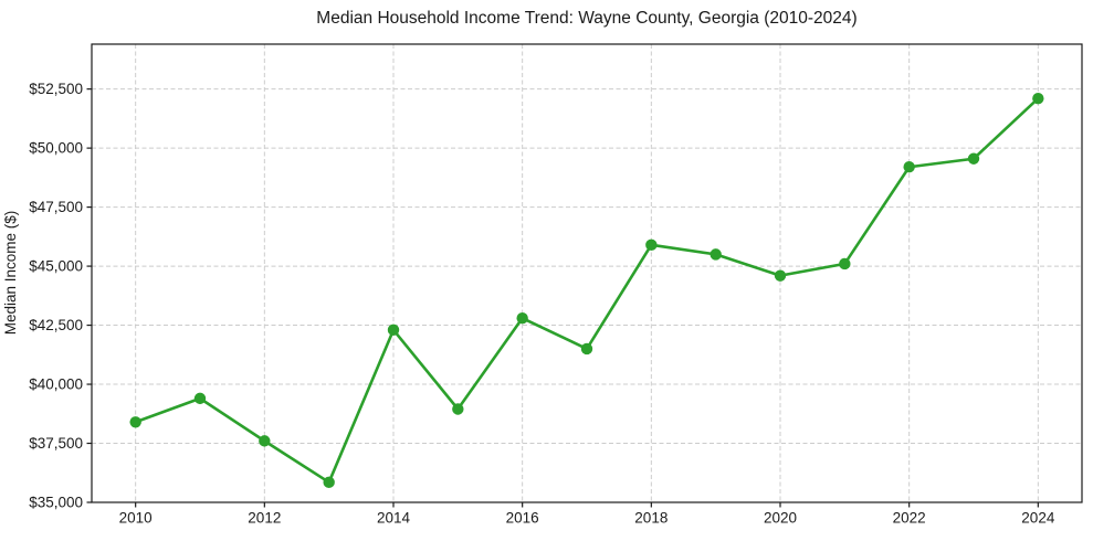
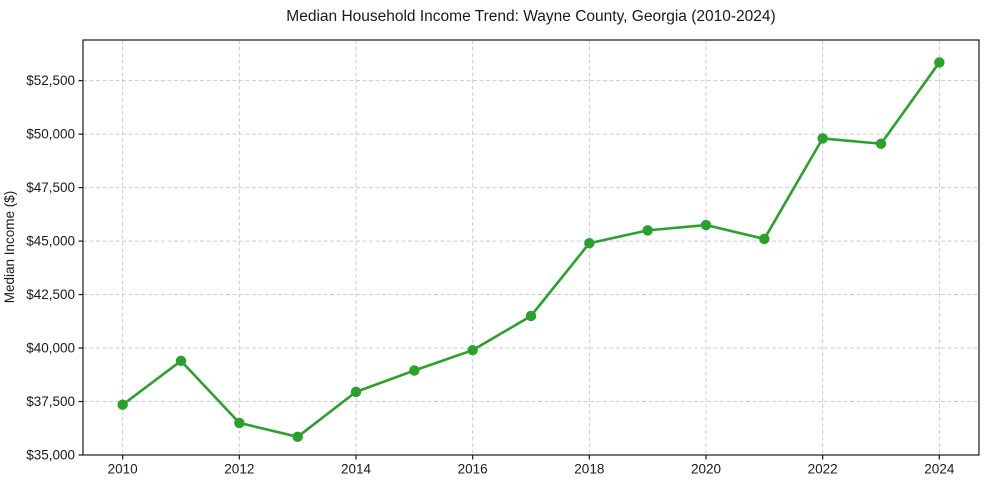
2010: $38400 -> $37400
2012: $37600 -> $36500
2014: $42300 -> $38000
2016: $42800 -> $39900
2018: $45900 -> $44900
2020: $44600 -> $45800
2022: $49200 -> $49800
2024: $52100 -> $53400
